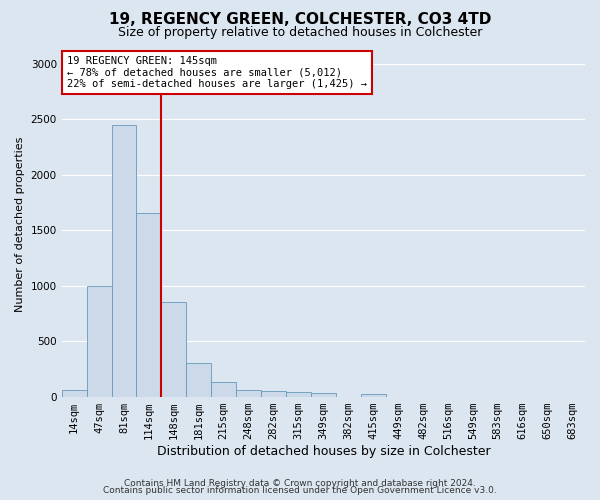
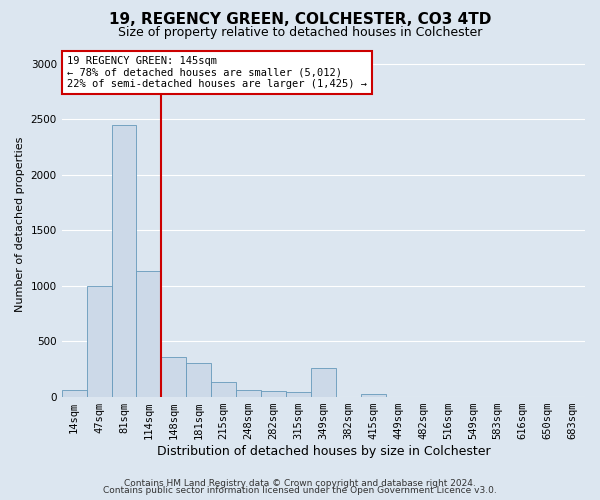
114sqm: 1650 -> 1130
148sqm: 850 -> 360
349sqm: 40 -> 260
